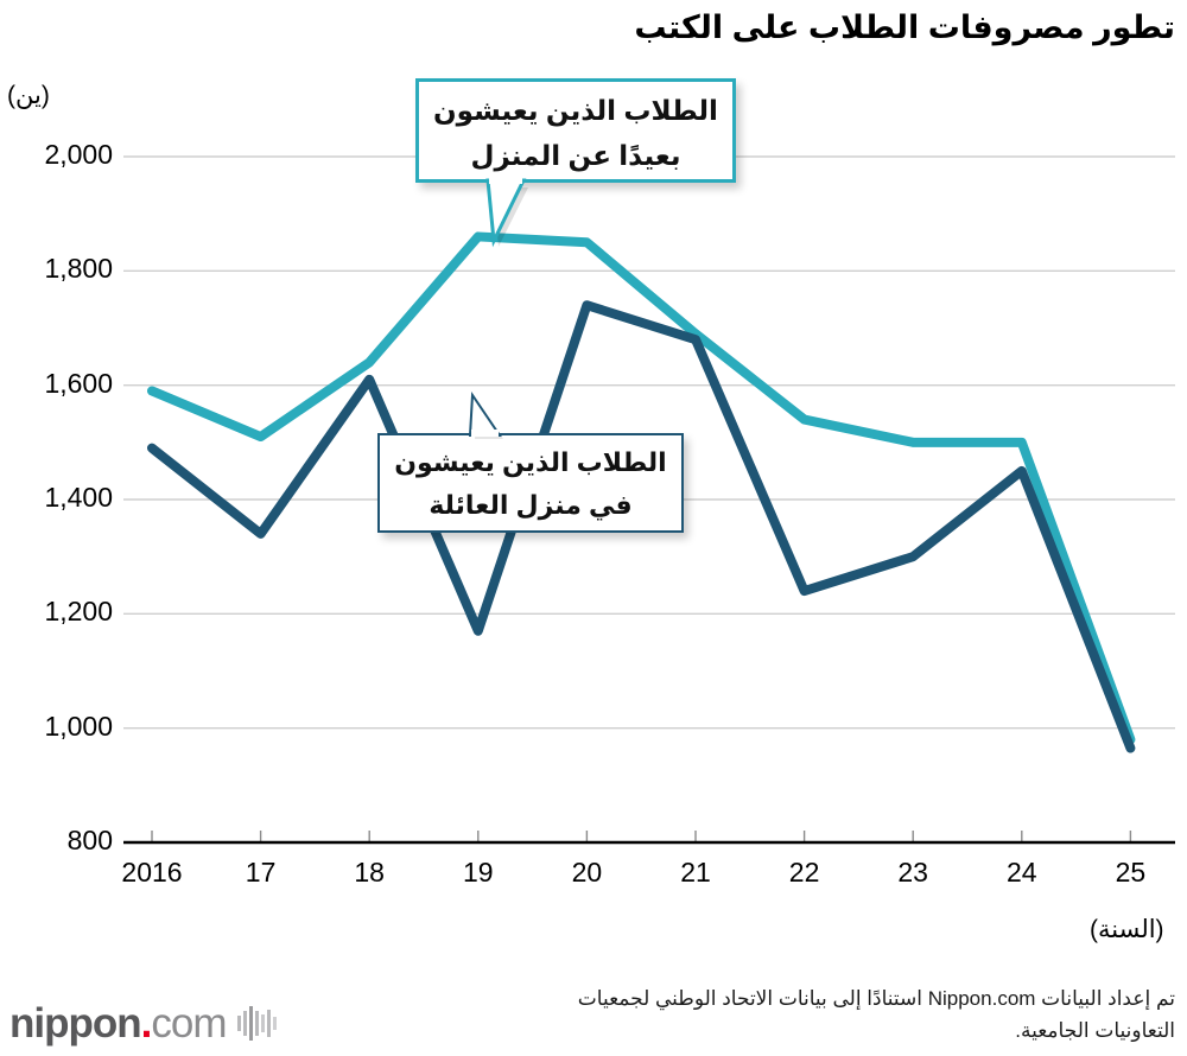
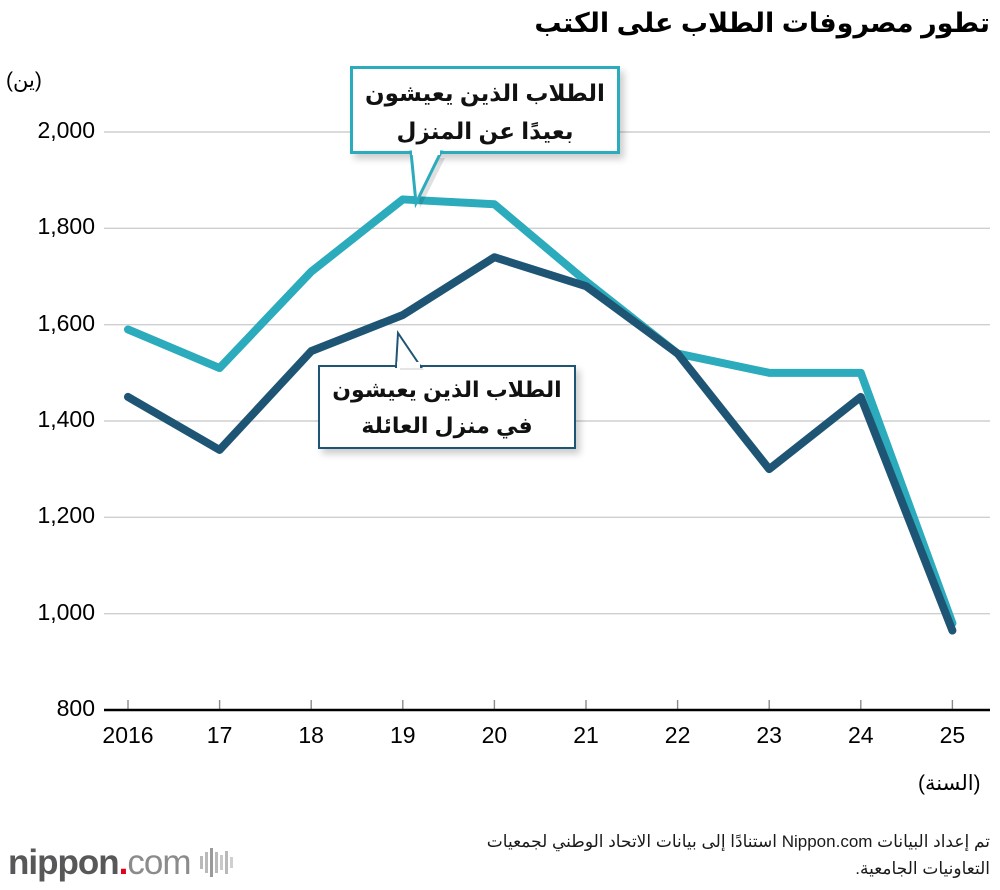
الطلاب الذين يعيشون في منزل العائلة/2016: 1490 -> 1450
الطلاب الذين يعيشون بعيدًا عن المنزل/18: 1640 -> 1710
الطلاب الذين يعيشون في منزل العائلة/18: 1610 -> 1540
الطلاب الذين يعيشون في منزل العائلة/19: 1170 -> 1620
الطلاب الذين يعيشون في منزل العائلة/22: 1240 -> 1540
